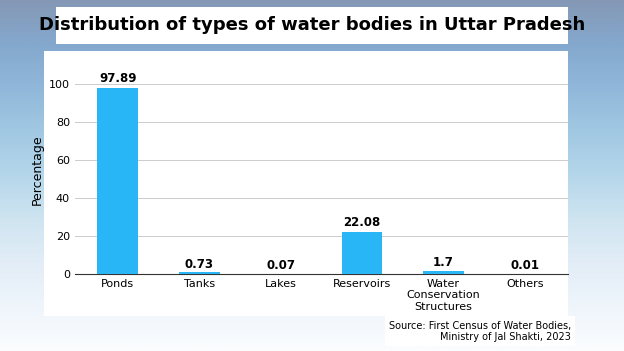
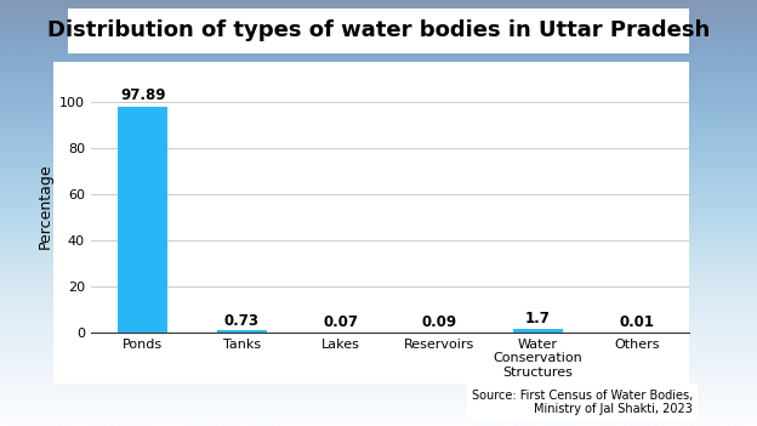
Reservoirs: 22.08 -> 0.09
